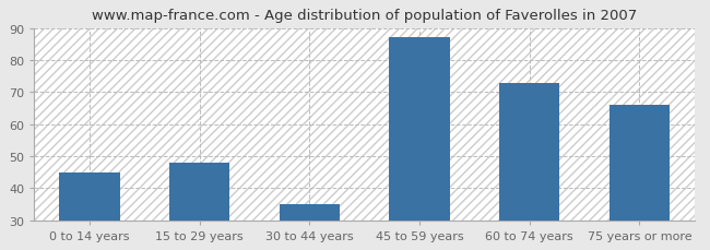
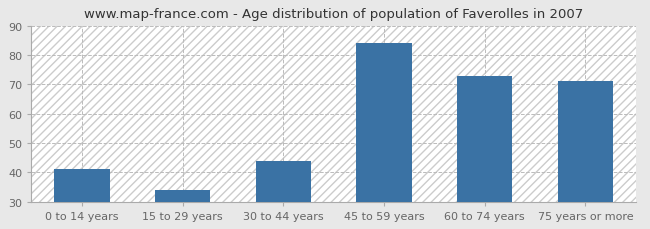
0 to 14 years: 45 -> 41
15 to 29 years: 48 -> 34
30 to 44 years: 35 -> 44
45 to 59 years: 87 -> 84
75 years or more: 66 -> 71
